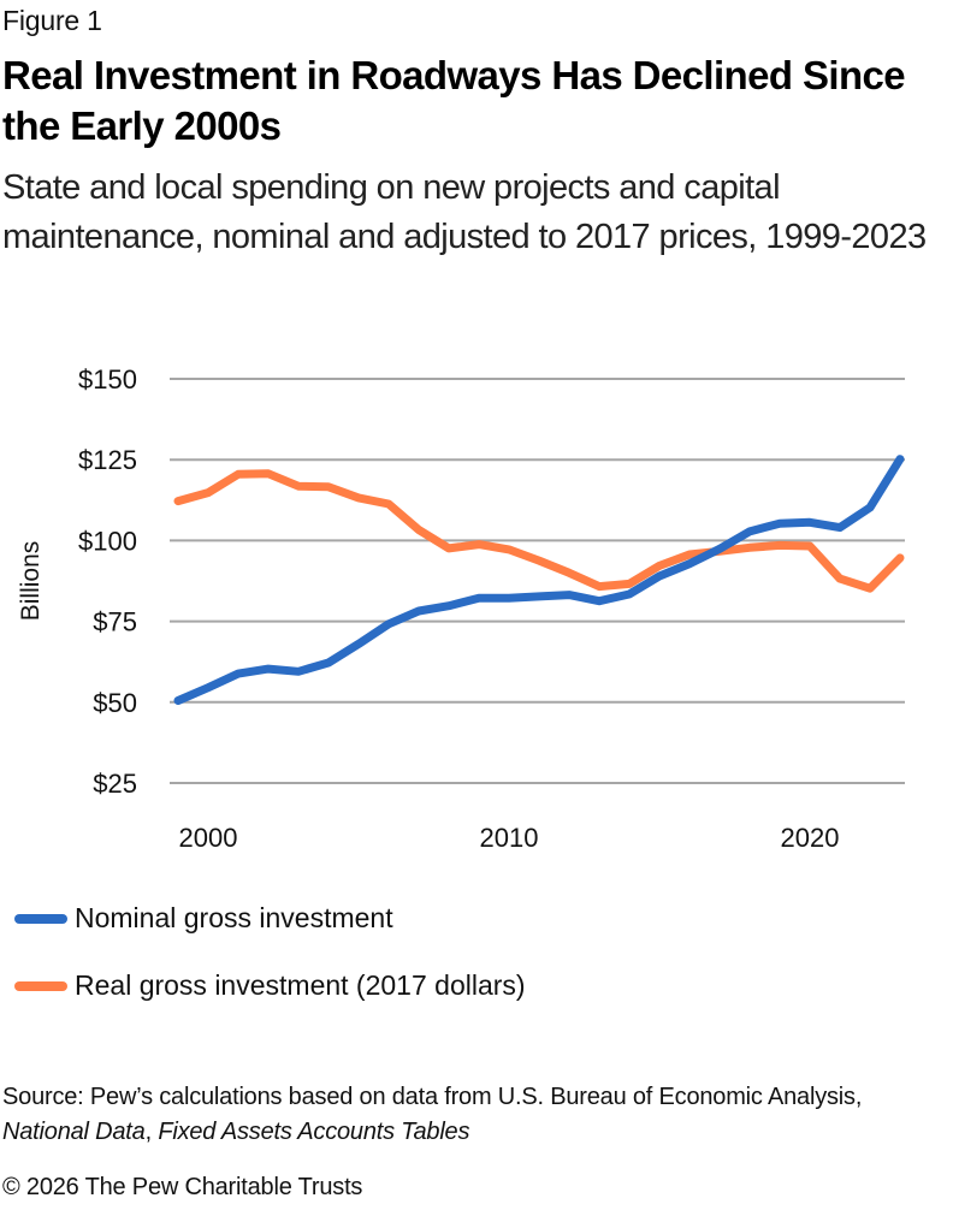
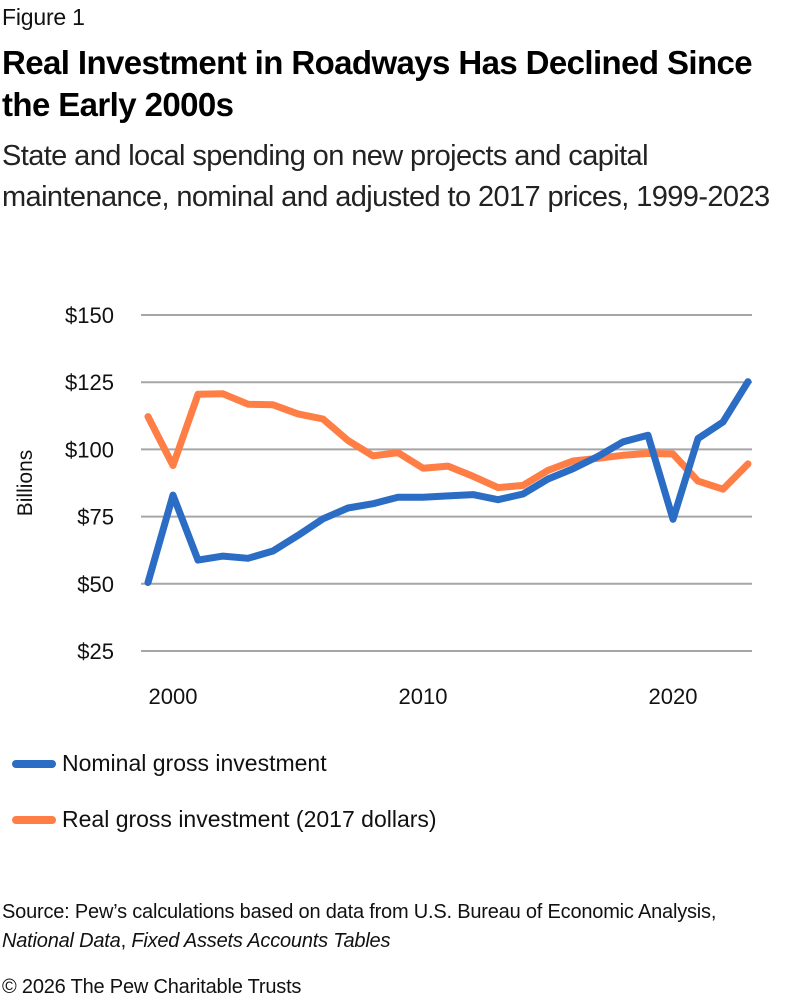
Nominal gross investment/2000: $54 -> $83
Real gross investment (2017 dollars)/2000: $115 -> $94
Real gross investment (2017 dollars)/2010: $97 -> $93
Nominal gross investment/2020: $106 -> $74
